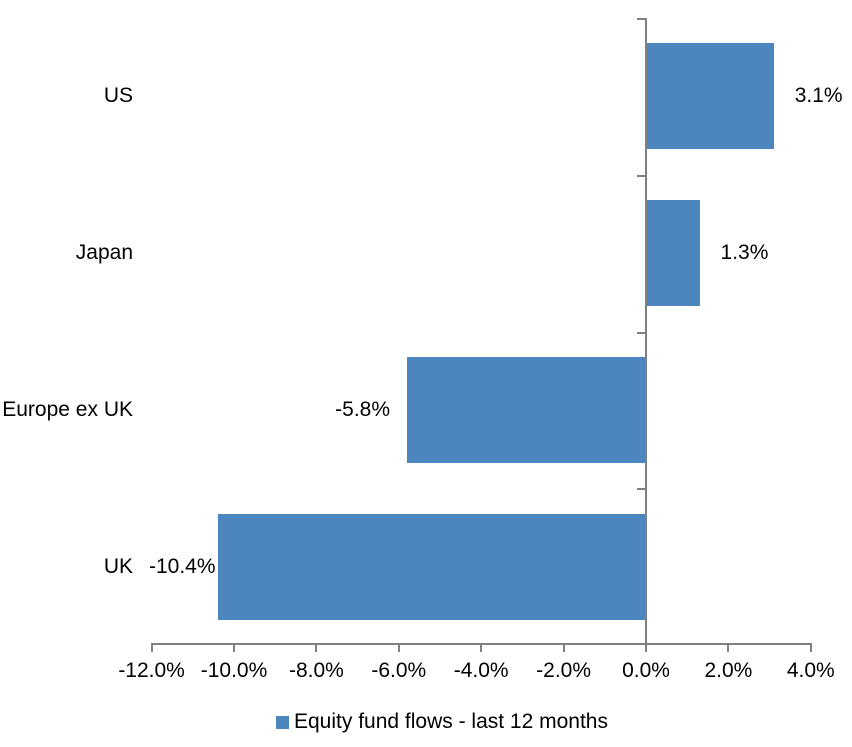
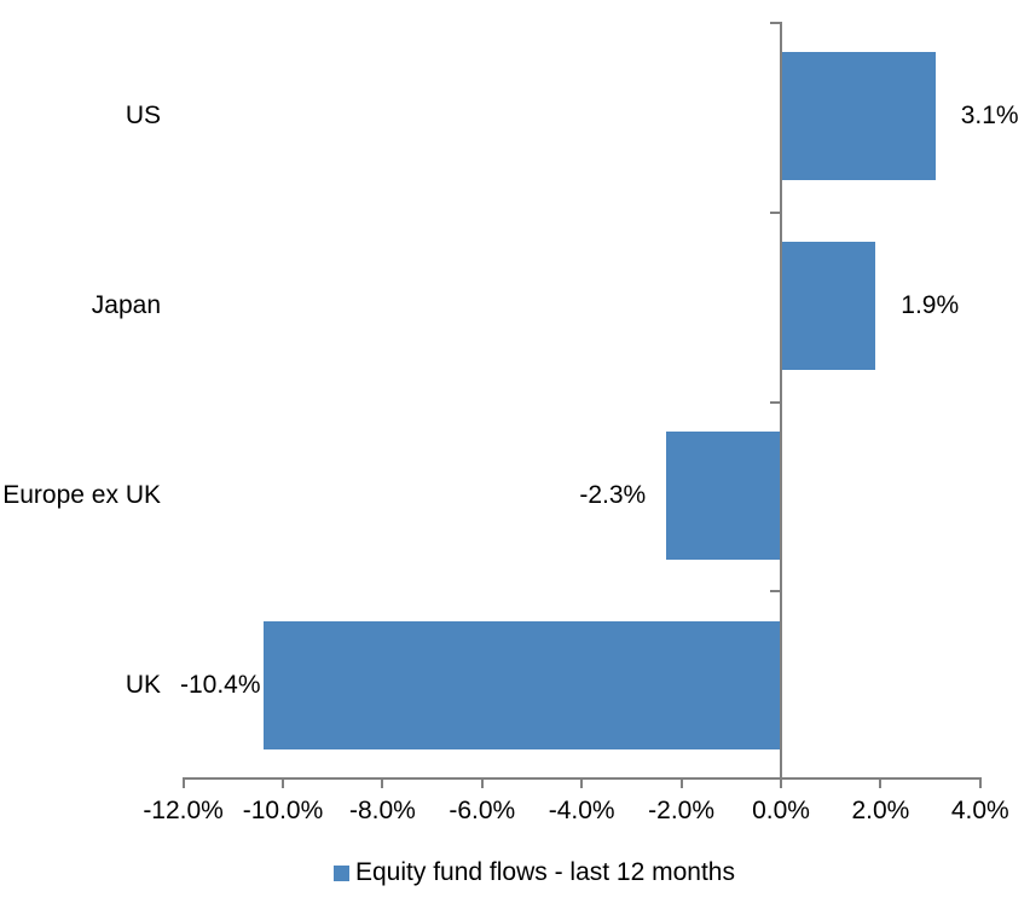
Japan: 1.3% -> 1.9%
Europe ex UK: -5.8% -> -2.3%
